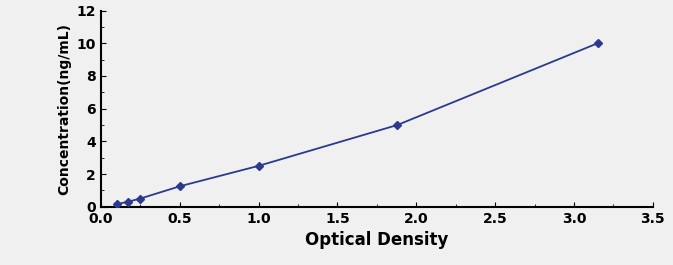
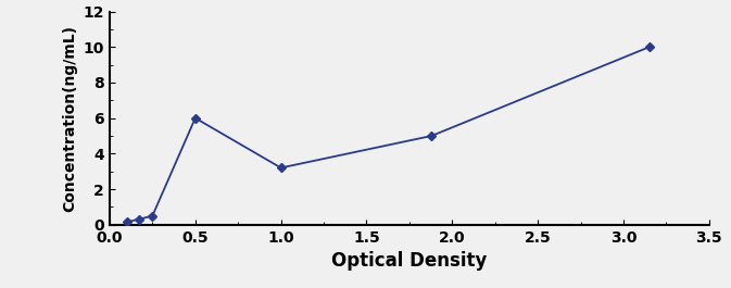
0.5: 1.2 -> 6.0
1.0: 2.5 -> 3.2
